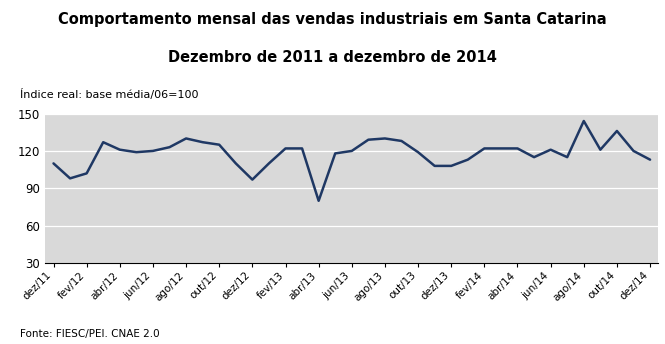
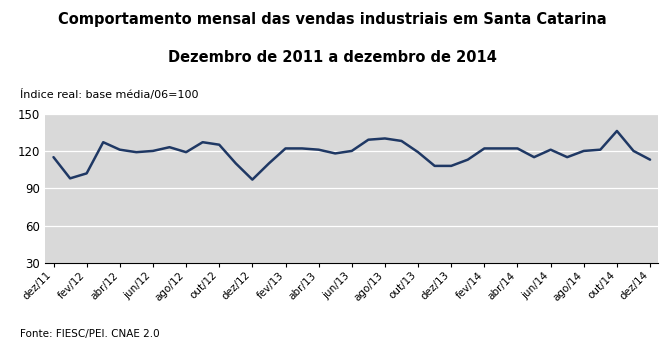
dez/11: 110 -> 115
ago/12: 130 -> 119
abr/13: 80 -> 121
ago/14: 144 -> 120
